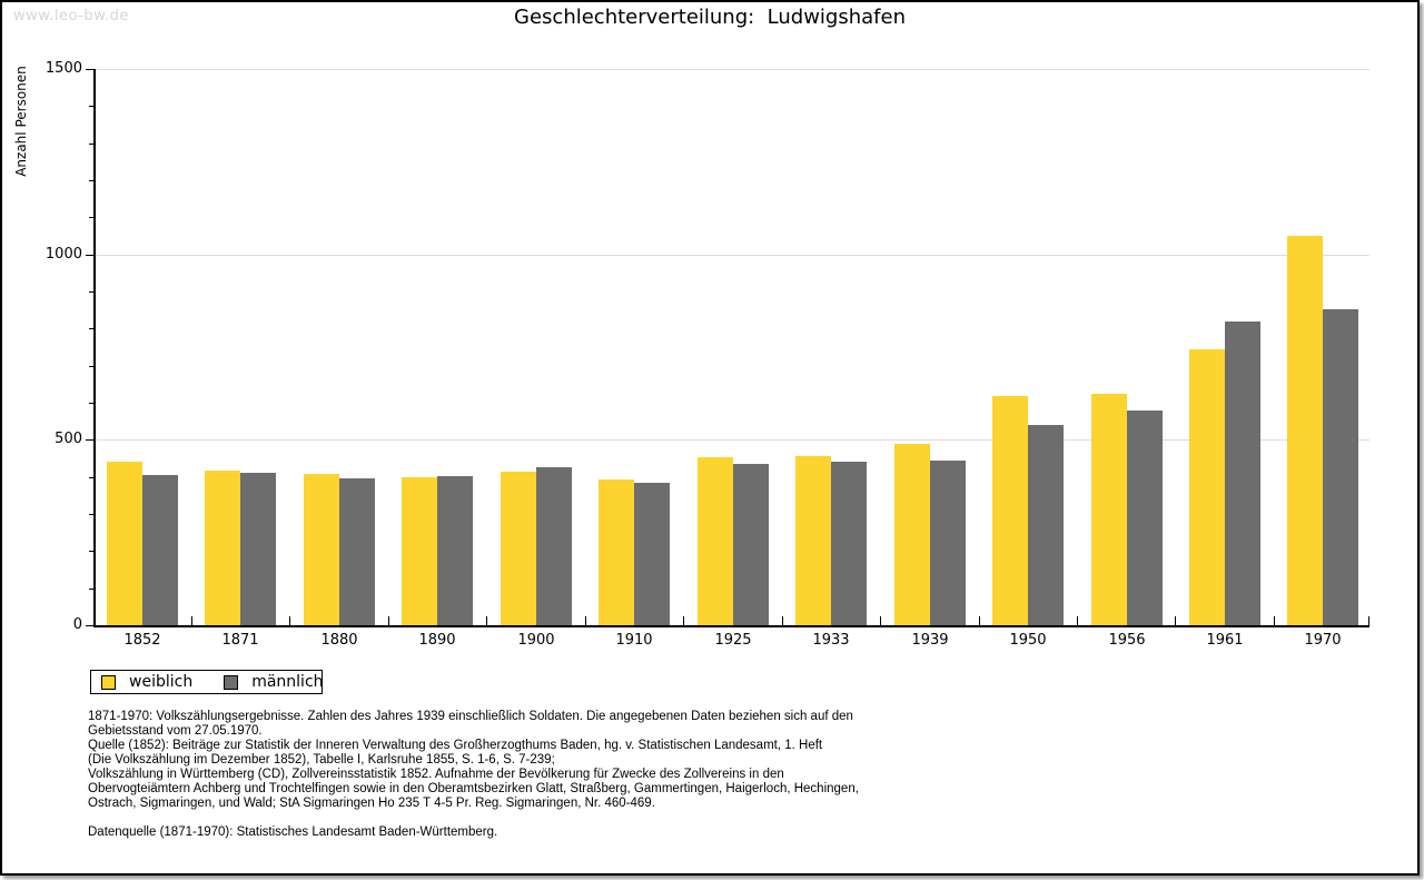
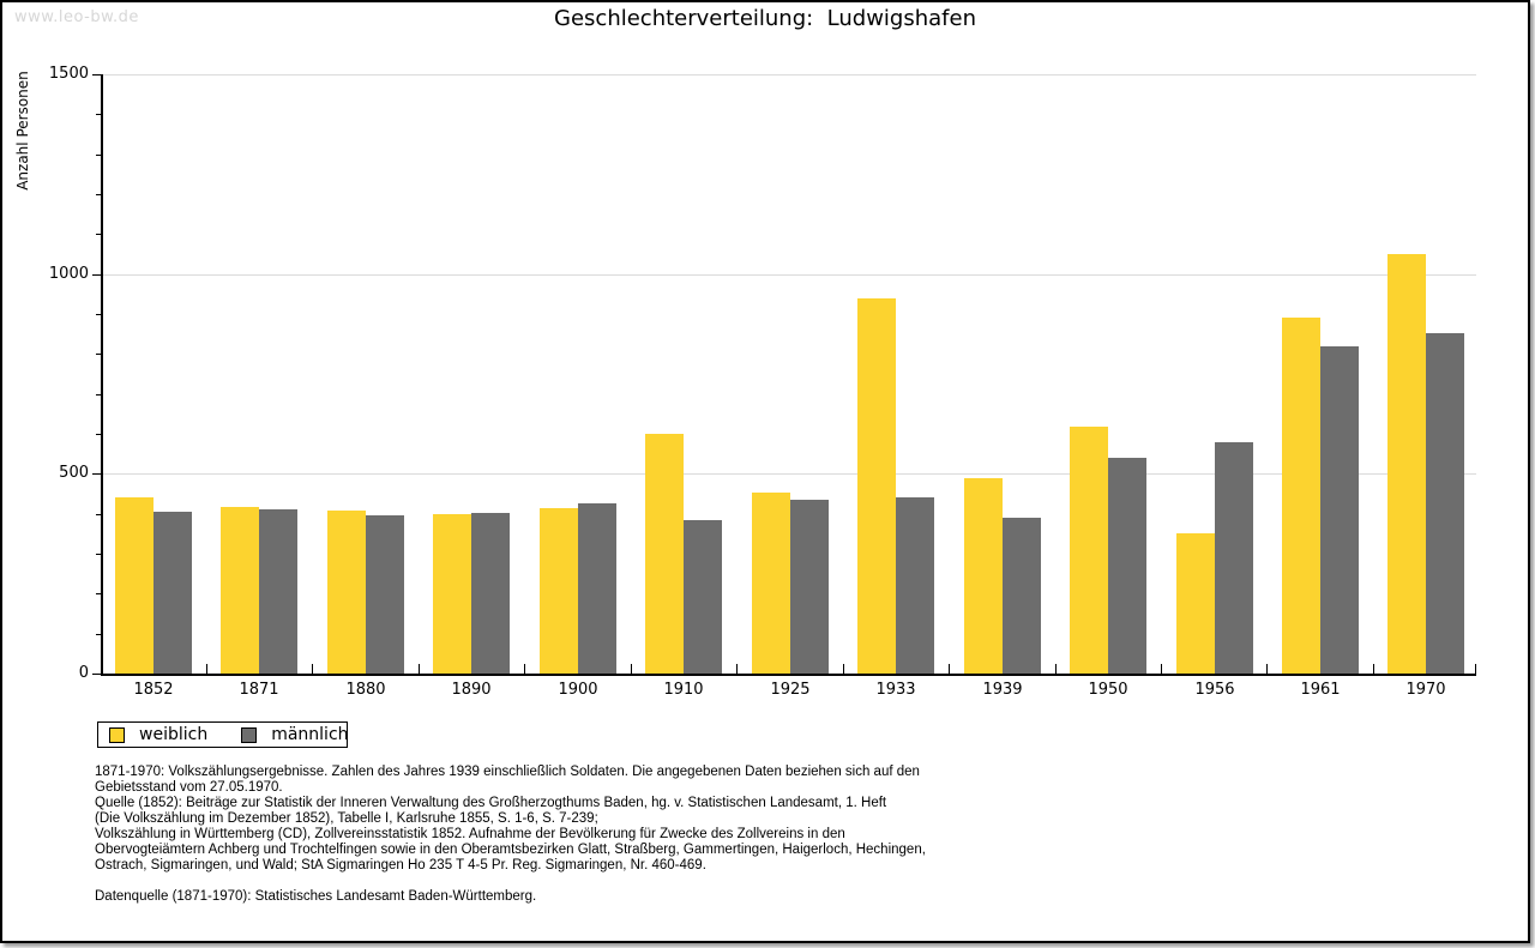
weiblich/1910: 390 -> 600
weiblich/1933: 460 -> 940
männlich/1939: 440 -> 390
weiblich/1956: 620 -> 350
weiblich/1961: 740 -> 890
